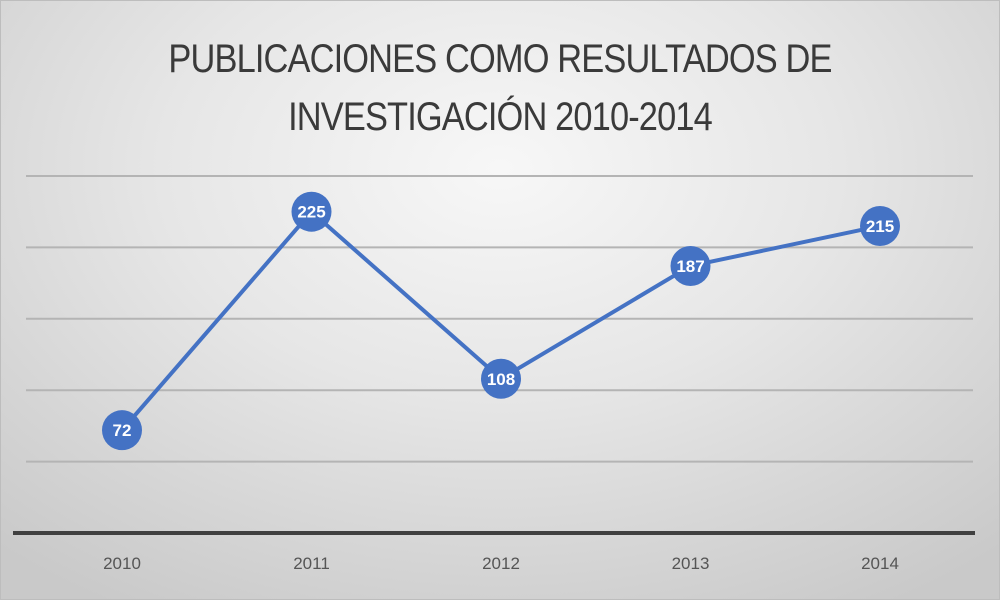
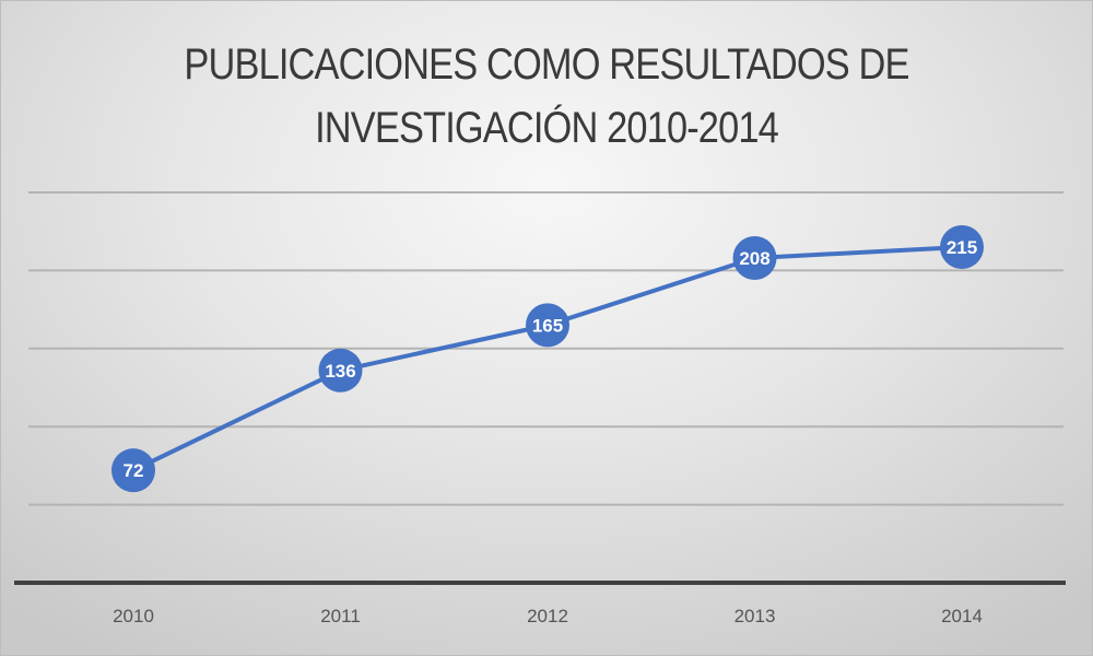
2011: 225 -> 136
2012: 108 -> 165
2013: 187 -> 208
